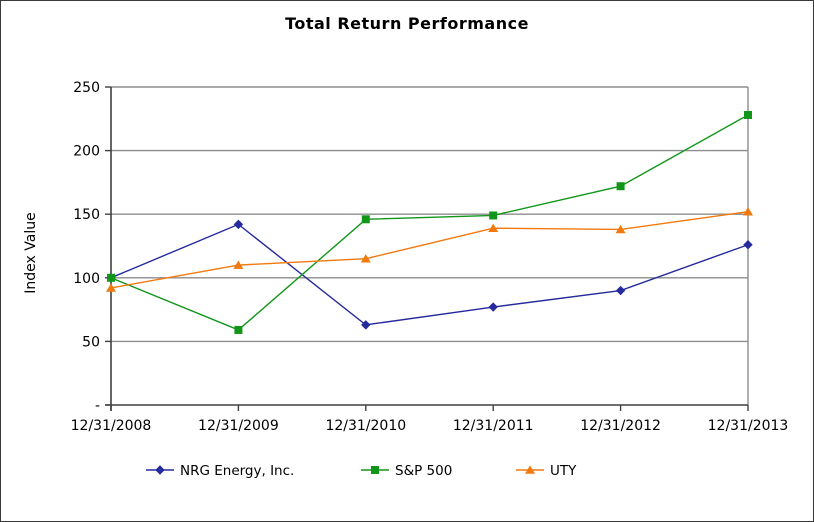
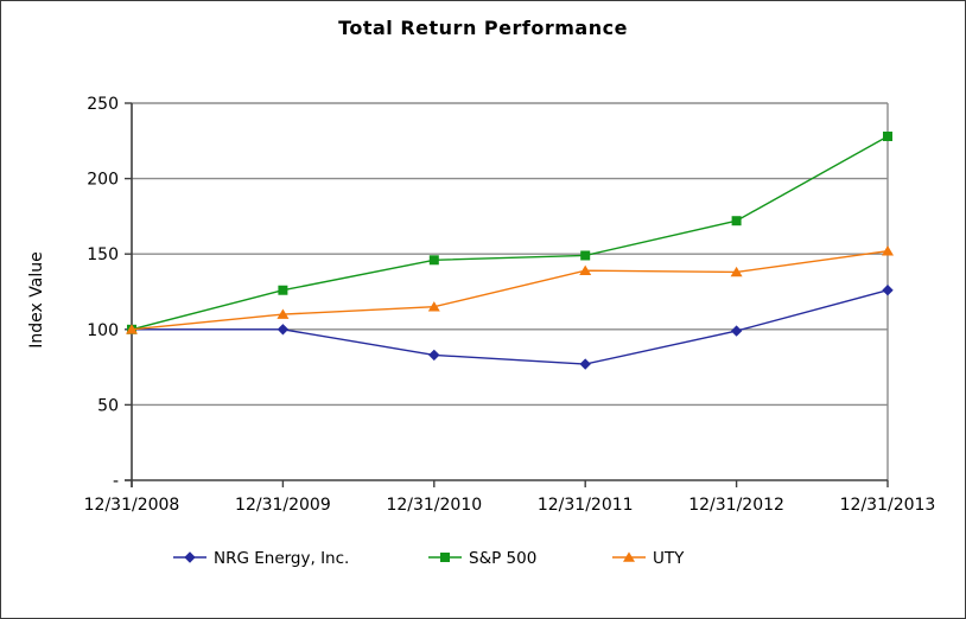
UTY/12/31/2008: 92 -> 100
NRG Energy, Inc./12/31/2009: 142 -> 100
S&P 500/12/31/2009: 59 -> 126
NRG Energy, Inc./12/31/2010: 63 -> 83
NRG Energy, Inc./12/31/2012: 90 -> 99
